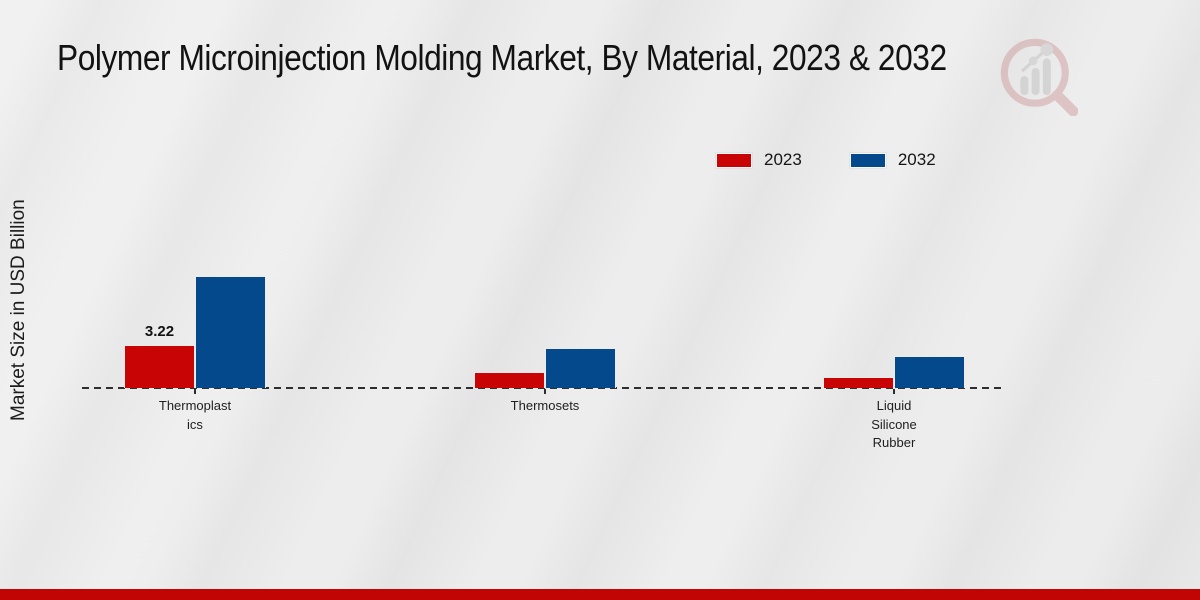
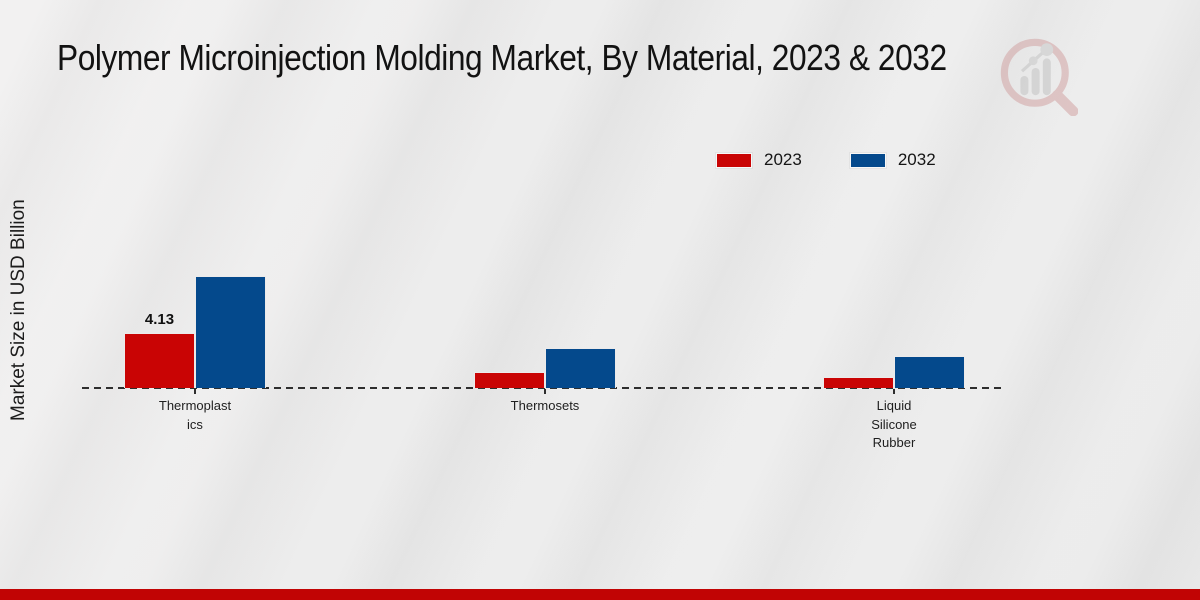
2023/Thermoplastics: 3.22 -> 4.13
